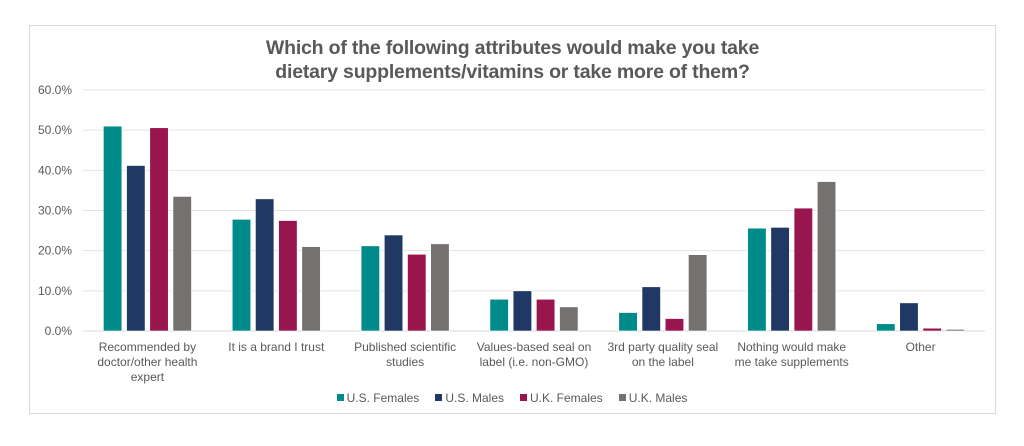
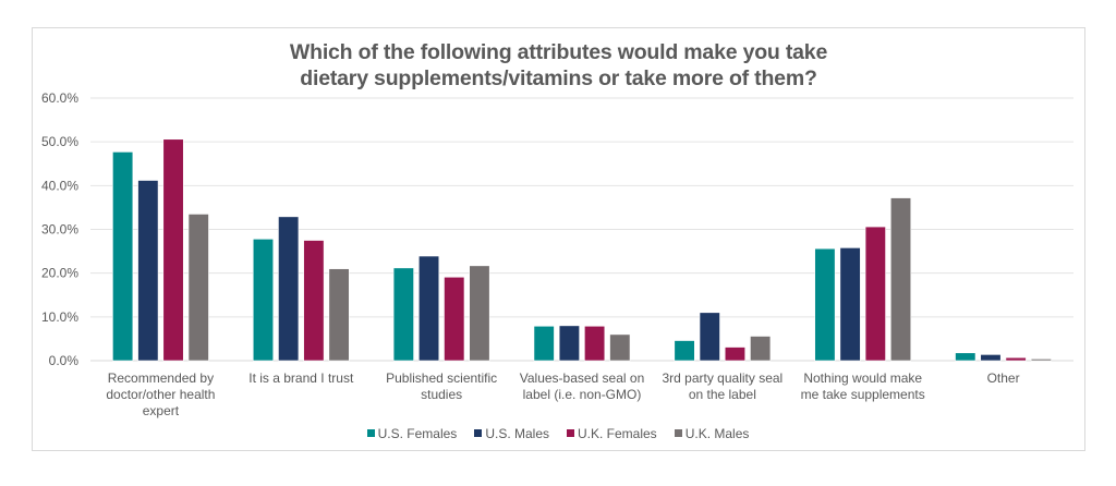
U.S. Females/Recommended by doctor/other health expert: 51% -> 48%
U.S. Males/Values-based seal on label (i.e. non-GMO): 10% -> 8%
U.K. Males/3rd party quality seal on the label: 19% -> 6%
U.S. Males/Other: 7% -> 1%
